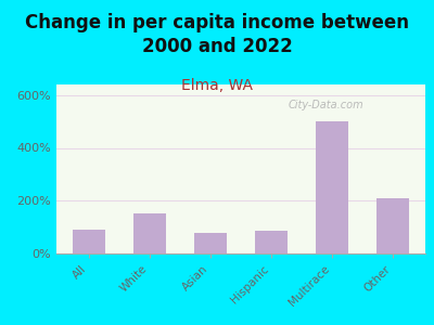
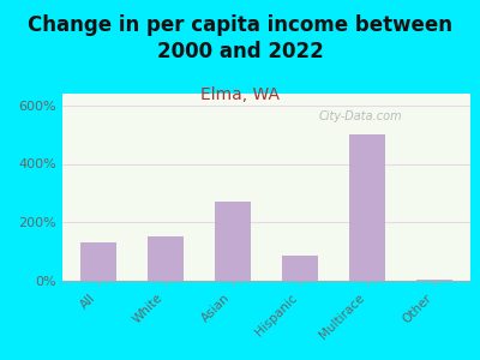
All: 90% -> 130%
Asian: 80% -> 270%
Other: 210% -> 5%
